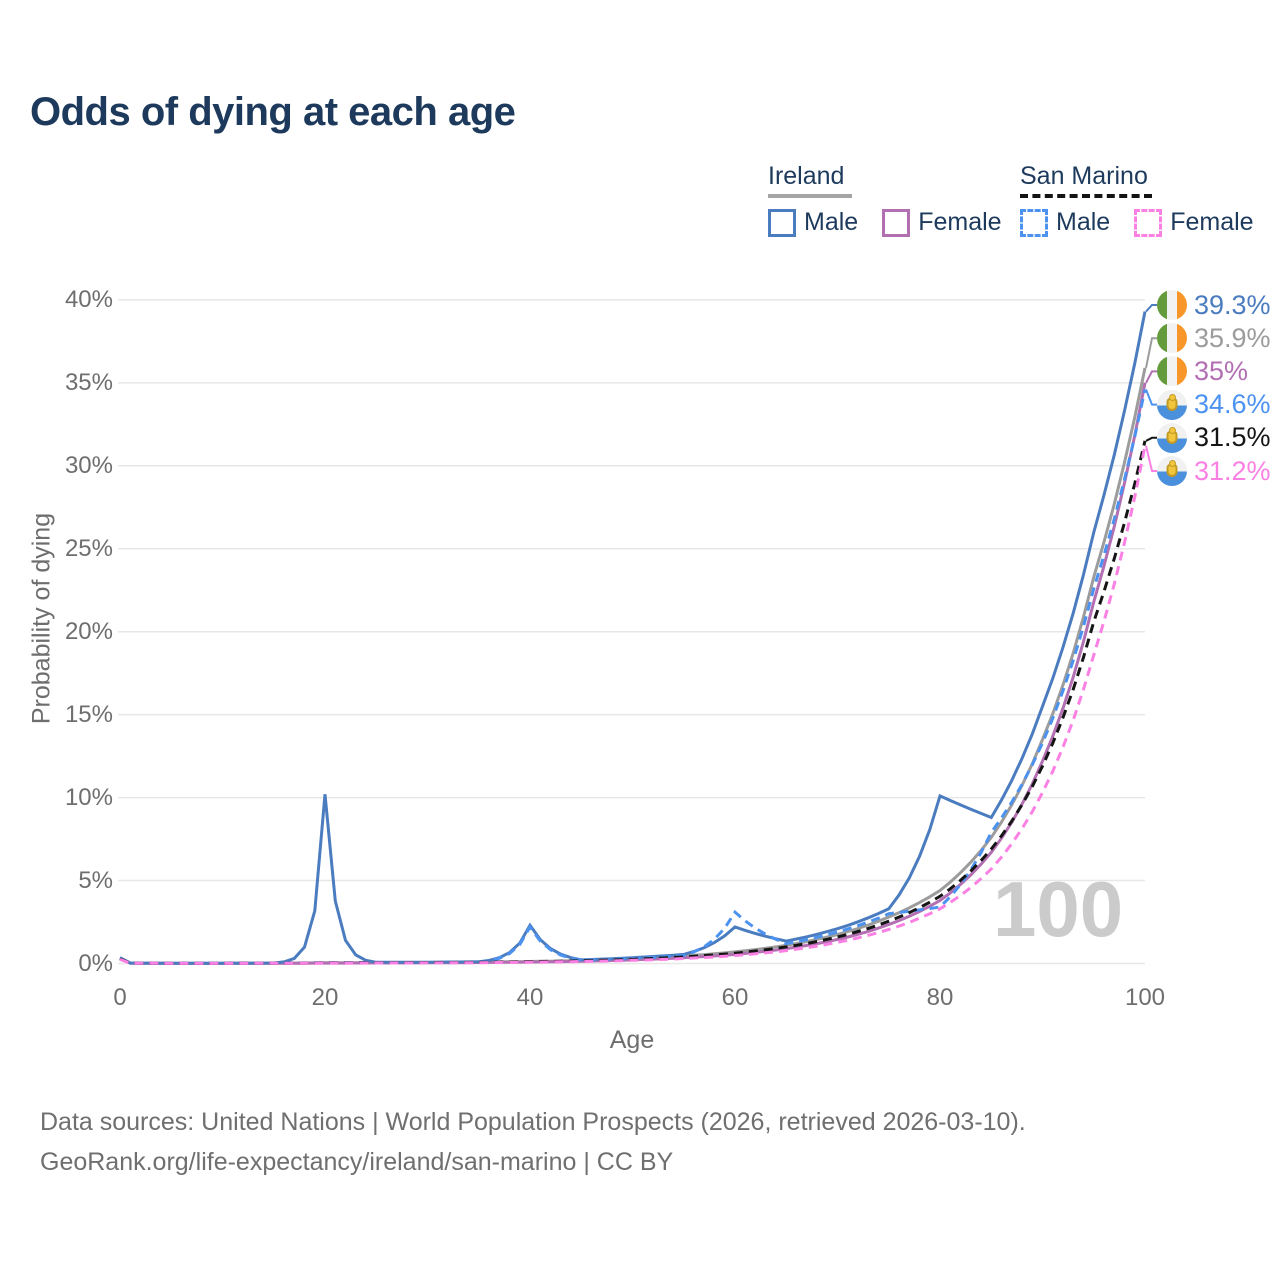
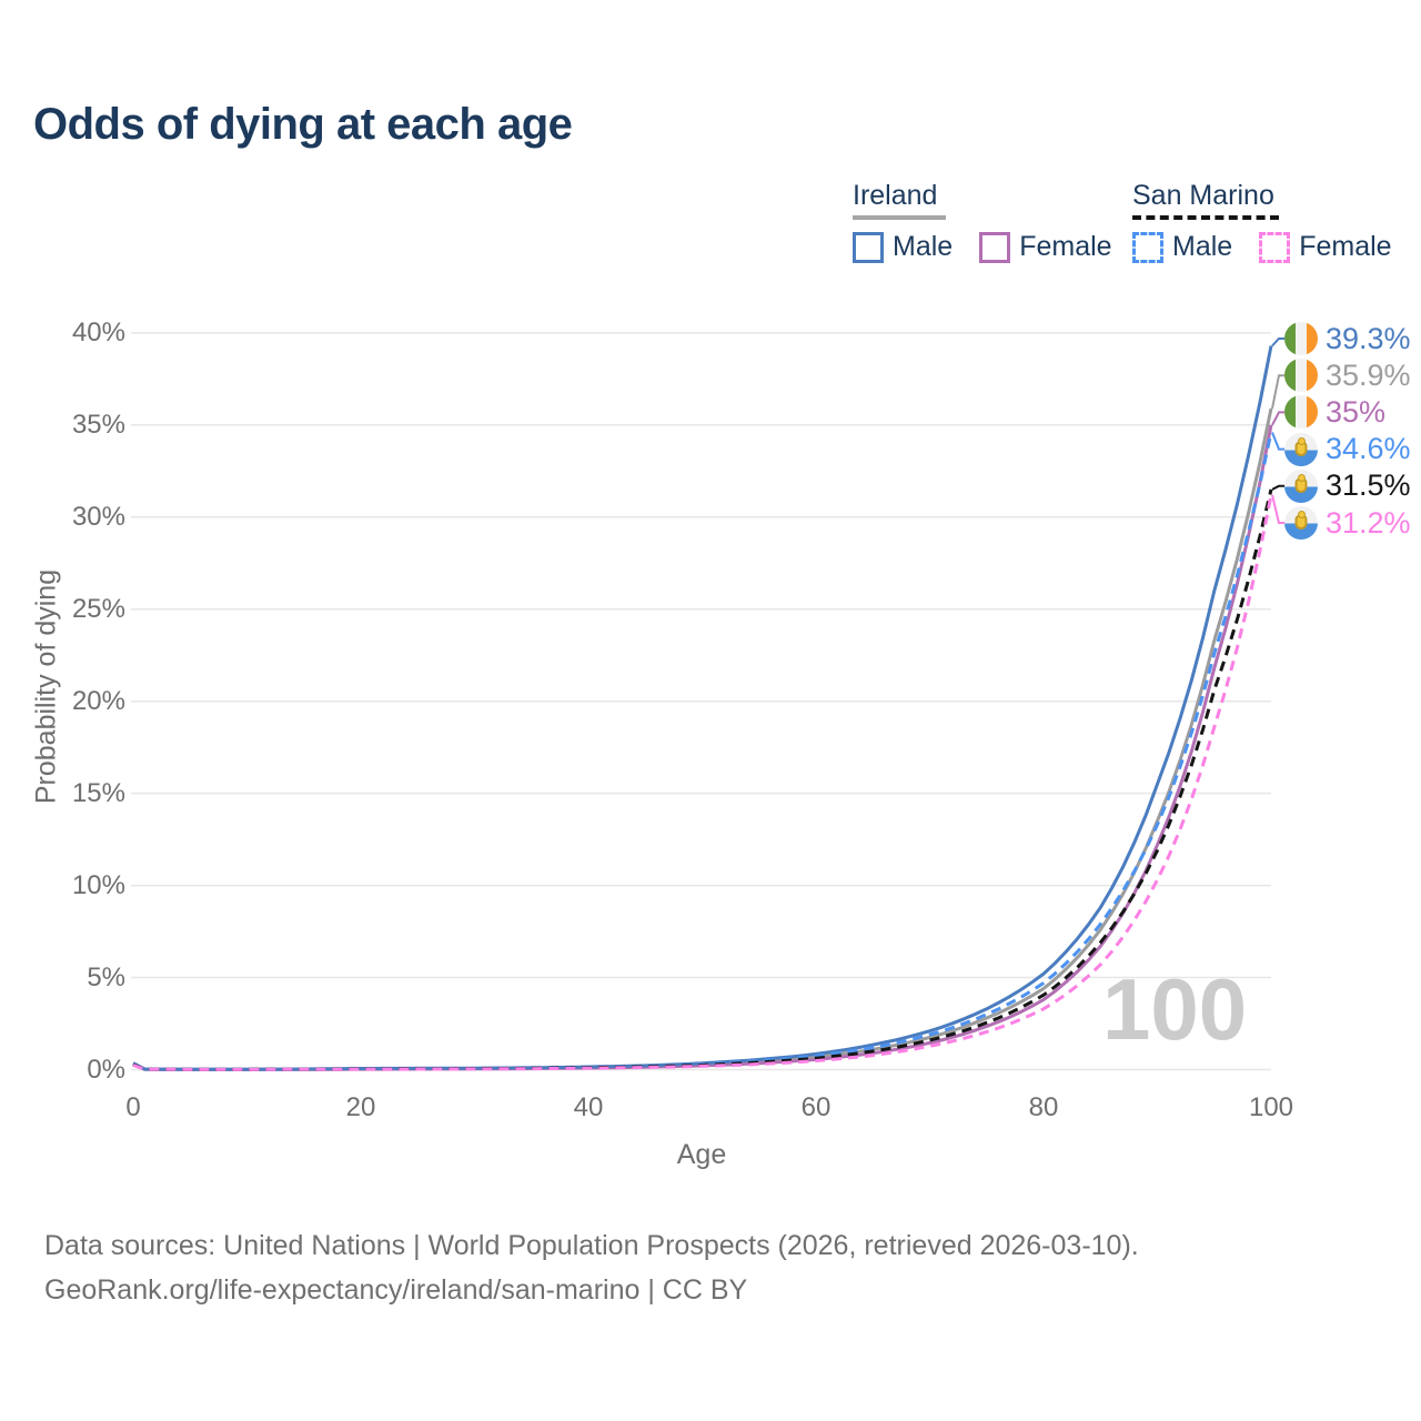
Ireland Male/20: 10.2% -> 0.1%
Ireland Male/40: 2.3% -> 0.1%
San Marino Male/40: 2.2% -> 0.1%
Ireland Male/60: 2.2% -> 0.8%
San Marino Male/60: 3.1% -> 0.8%
Ireland Male/80: 10.1% -> 5.2%
San Marino Male/80: 3.4% -> 4.7%
